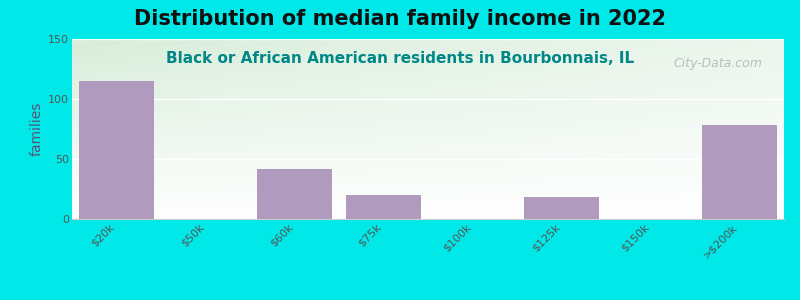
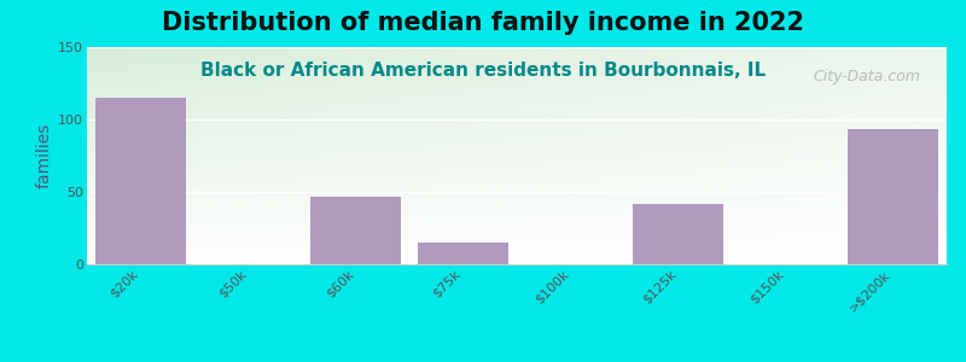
$60k: 42 -> 47
$75k: 20 -> 15
$125k: 18 -> 42
>$200k: 78 -> 93
